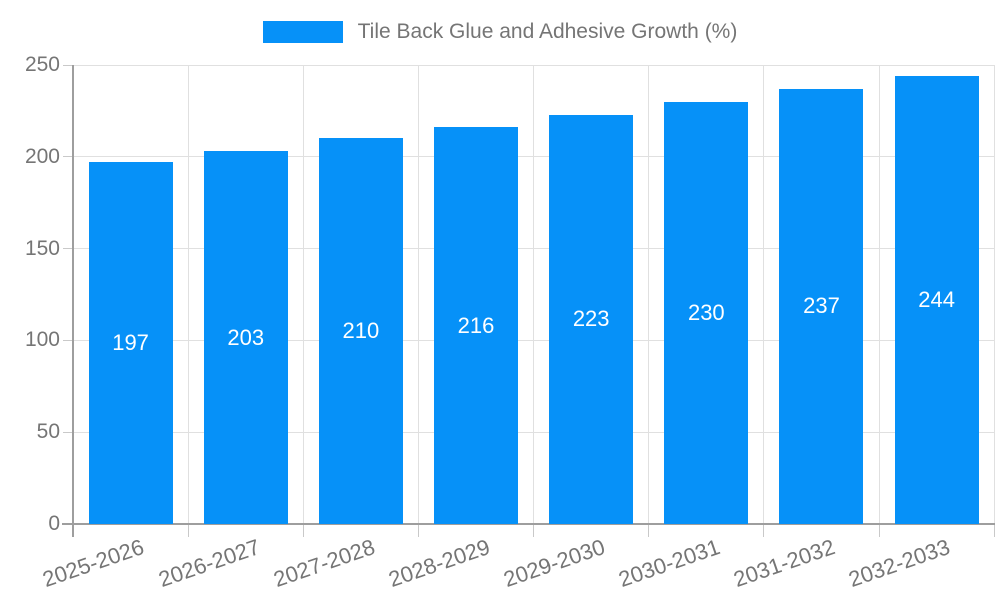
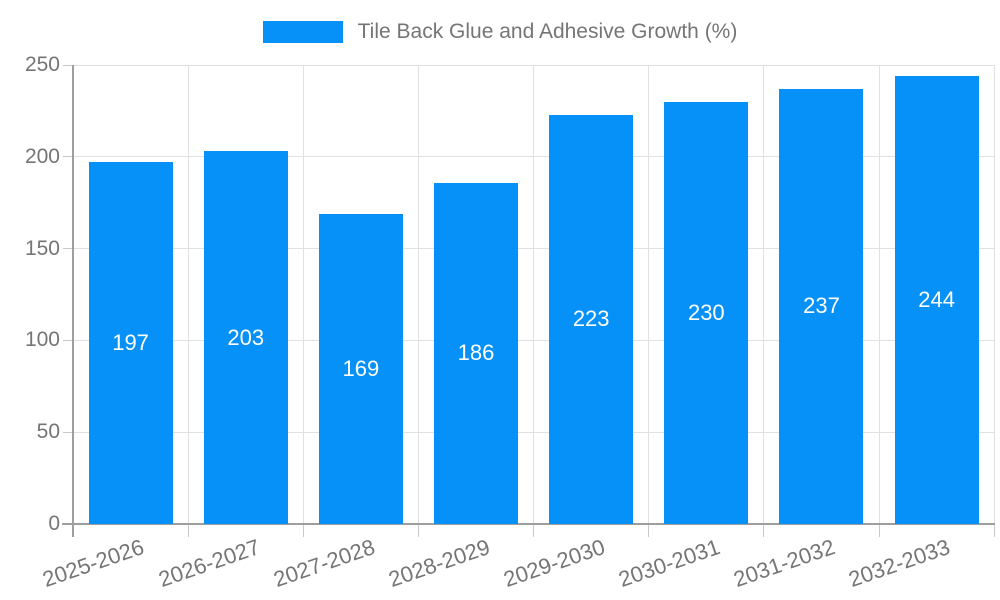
2027-2028: 210 -> 169
2028-2029: 216 -> 186
